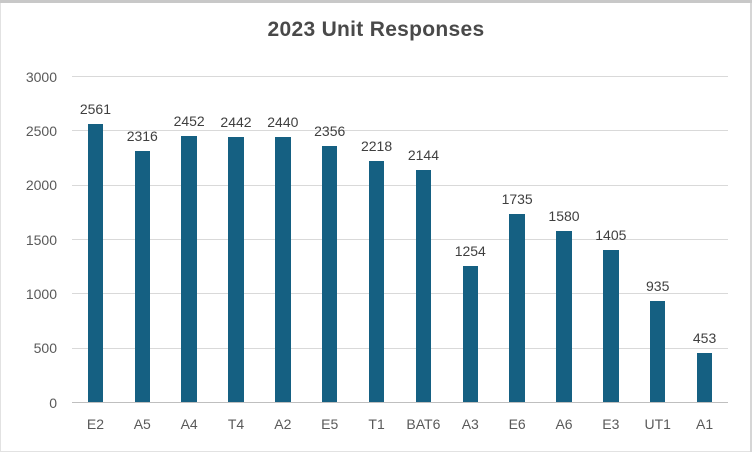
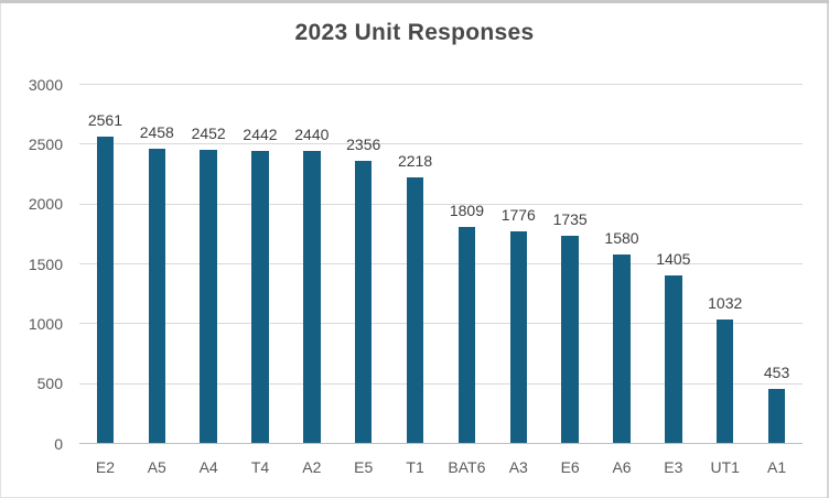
A5: 2316 -> 2458
BAT6: 2144 -> 1809
A3: 1254 -> 1776
UT1: 935 -> 1032
